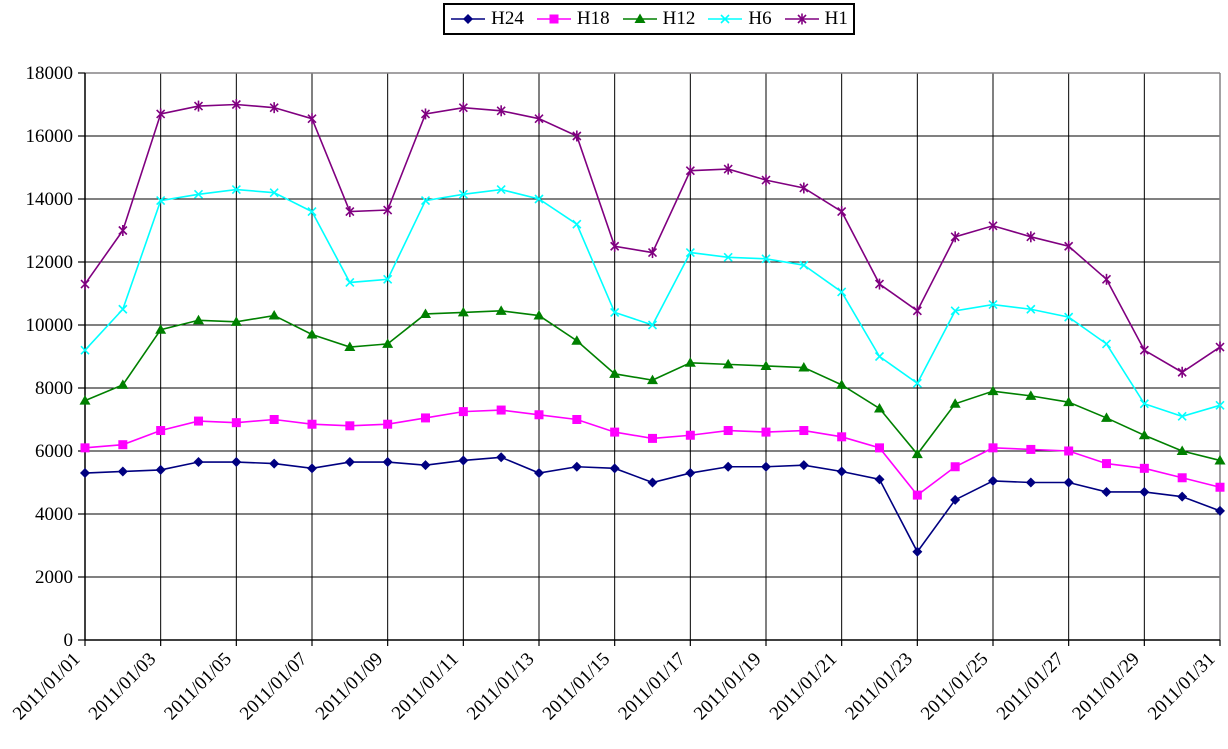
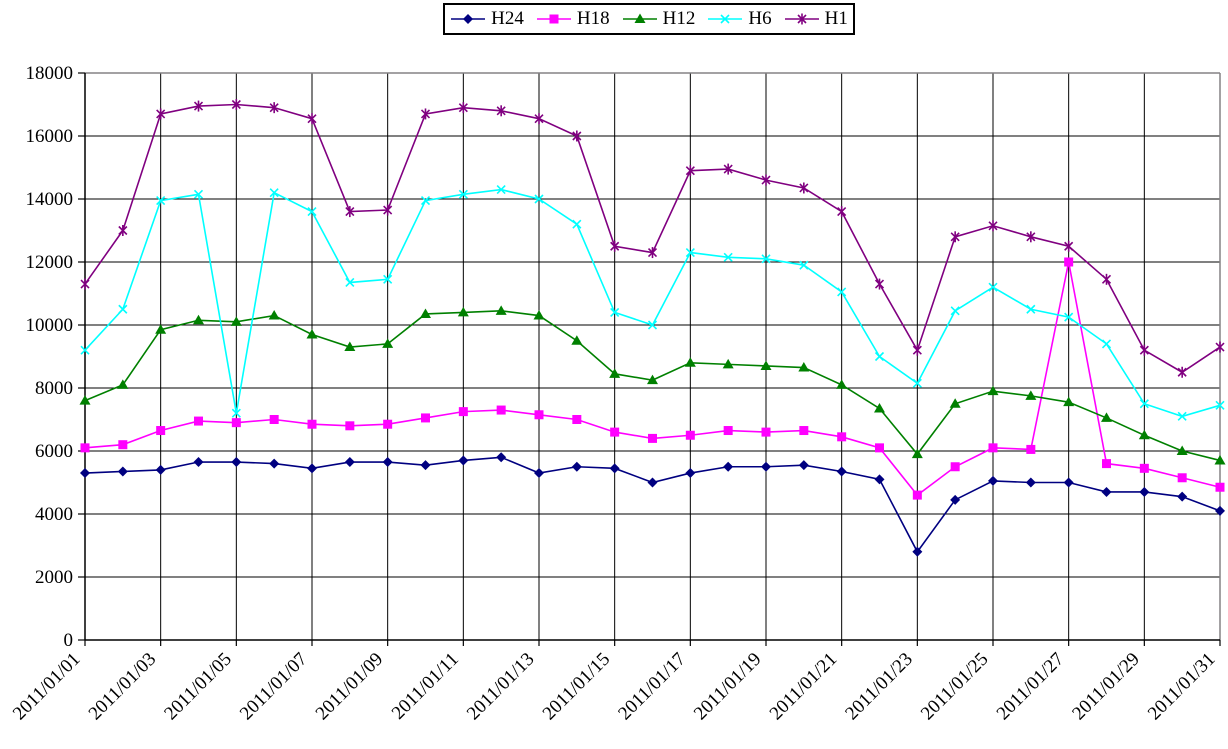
H6/2011/01/05: 14300 -> 7200
H1/2011/01/23: 10400 -> 9200
H6/2011/01/25: 10600 -> 11200
H18/2011/01/27: 6000 -> 12000
